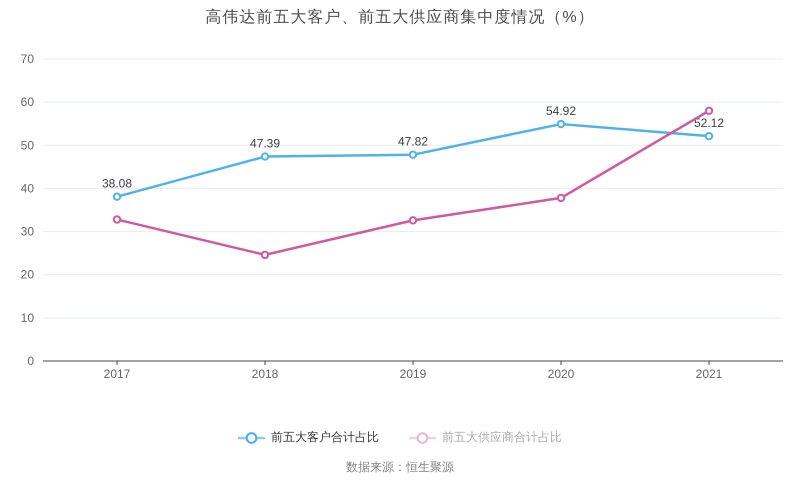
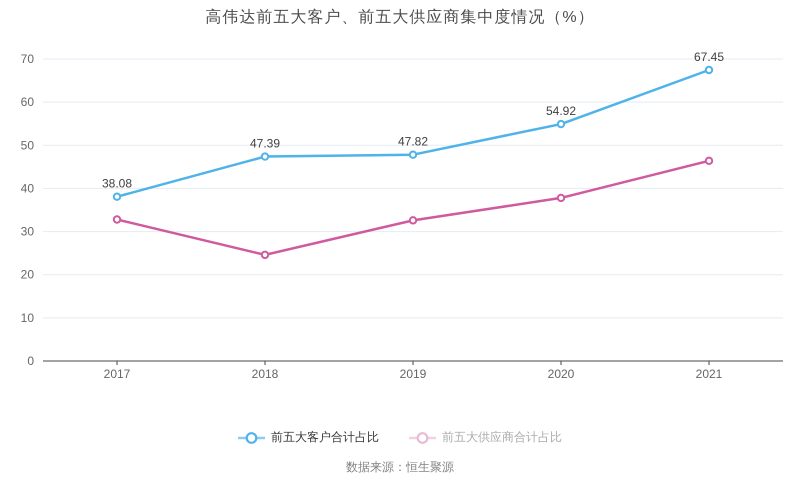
前五大客户合计占比/2021: 52.12 -> 67.45
前五大供应商合计占比/2021: 58 -> 46
